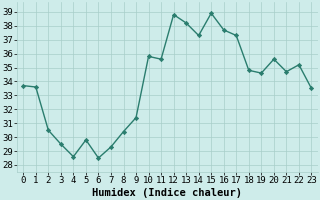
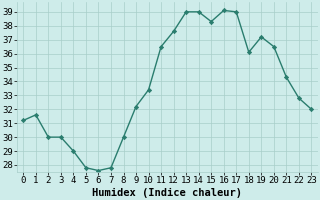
0: 33.7 -> 31.2
1: 33.6 -> 31.6
2: 30.5 -> 30.0
3: 29.5 -> 30.0
4: 28.6 -> 29.0
5: 29.8 -> 27.8
6: 28.5 -> 27.6
7: 29.3 -> 27.8
8: 30.4 -> 30.0
9: 31.4 -> 32.2
10: 35.8 -> 33.4
11: 35.6 -> 36.5
12: 38.8 -> 37.6
13: 38.2 -> 39.0
14: 37.3 -> 39.0
15: 38.9 -> 38.3
16: 37.7 -> 39.1
17: 37.3 -> 39.0
18: 34.8 -> 36.1
19: 34.6 -> 37.2
20: 35.6 -> 36.5
21: 34.7 -> 34.3
22: 35.2 -> 32.8
23: 33.5 -> 32.0
